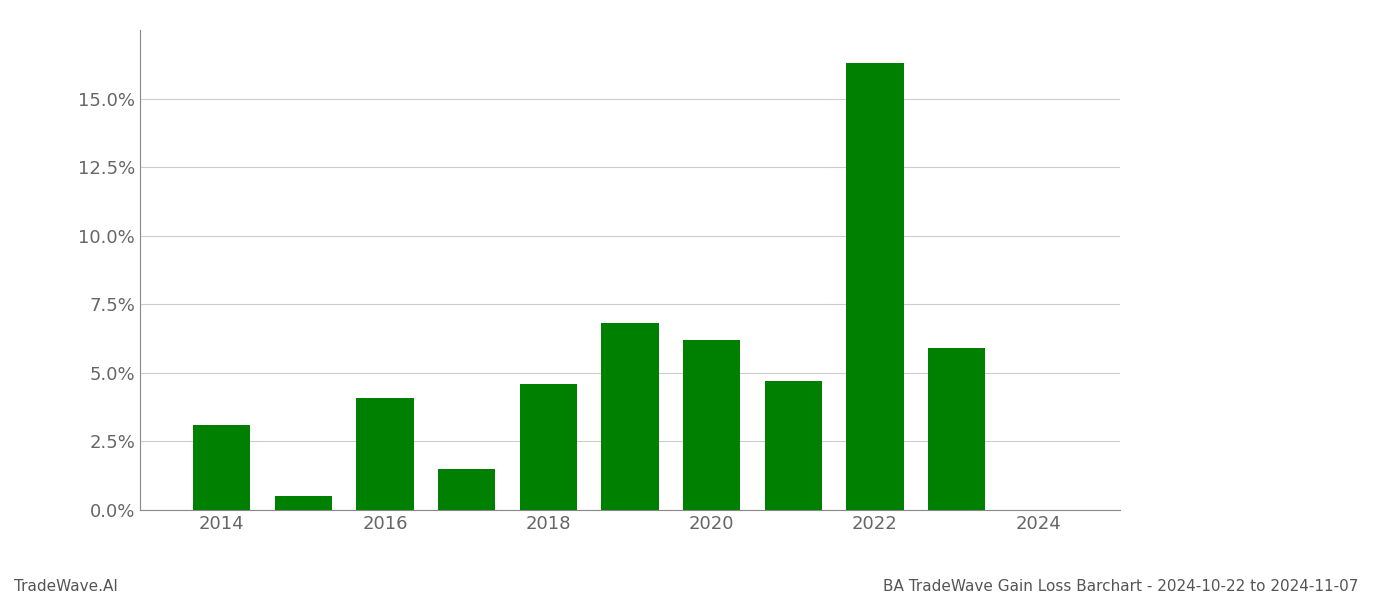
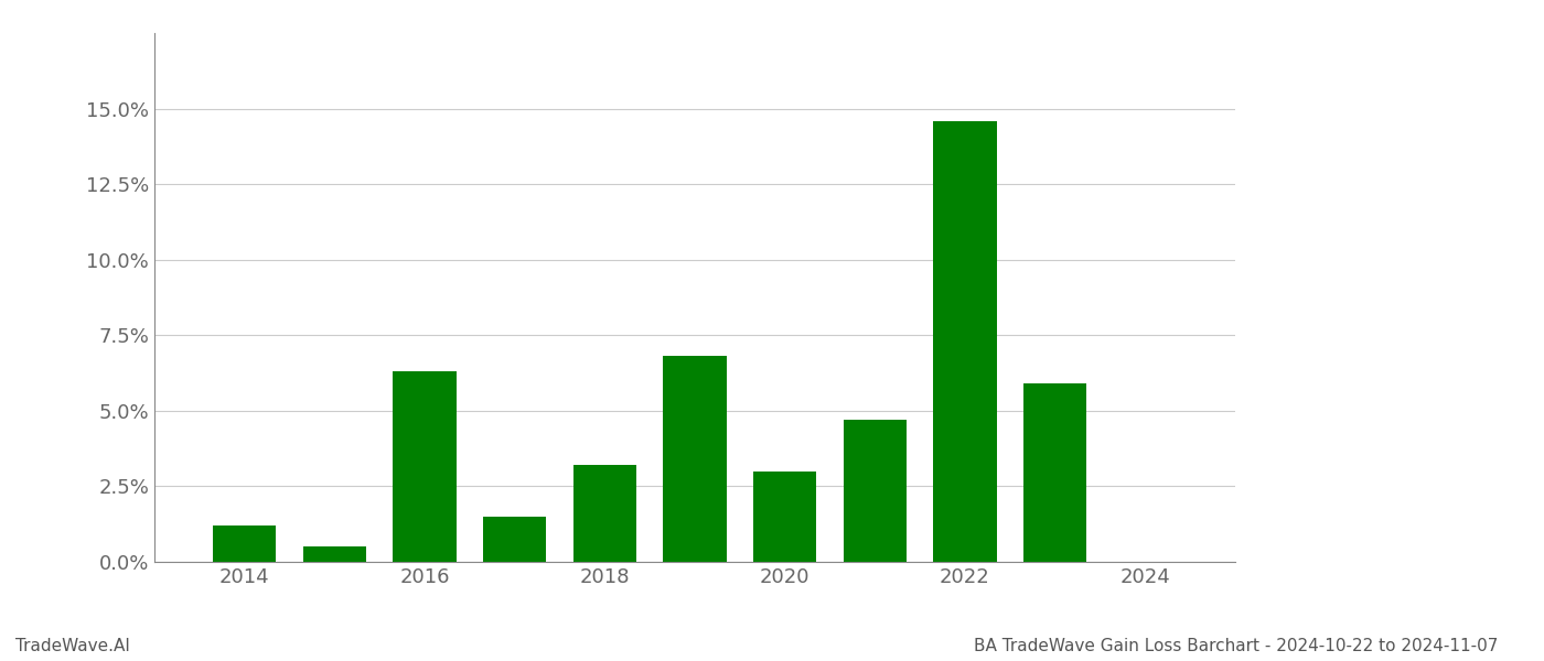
2014: 3.1% -> 1.2%
2016: 4.1% -> 6.3%
2018: 4.6% -> 3.2%
2020: 6.2% -> 3.0%
2022: 16.3% -> 14.6%
